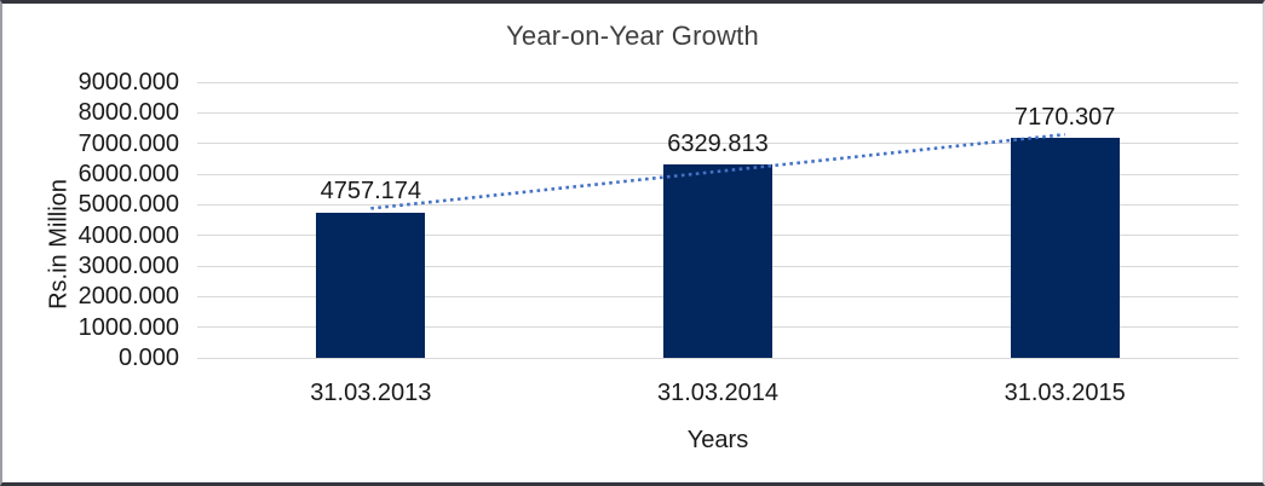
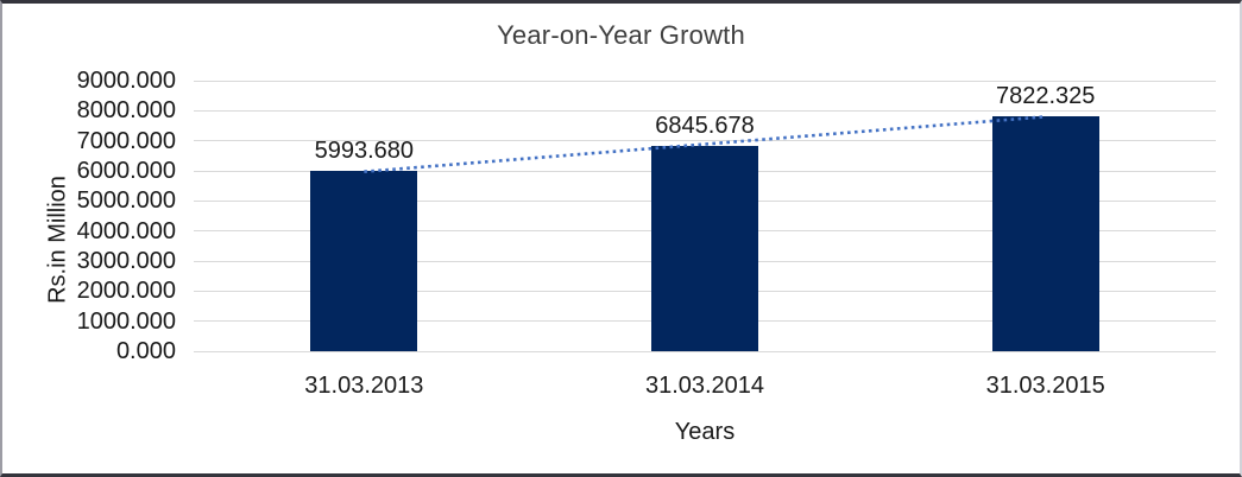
31.03.2013: 4757.174 -> 5993.680
31.03.2014: 6329.813 -> 6845.678
31.03.2015: 7170.307 -> 7822.325
